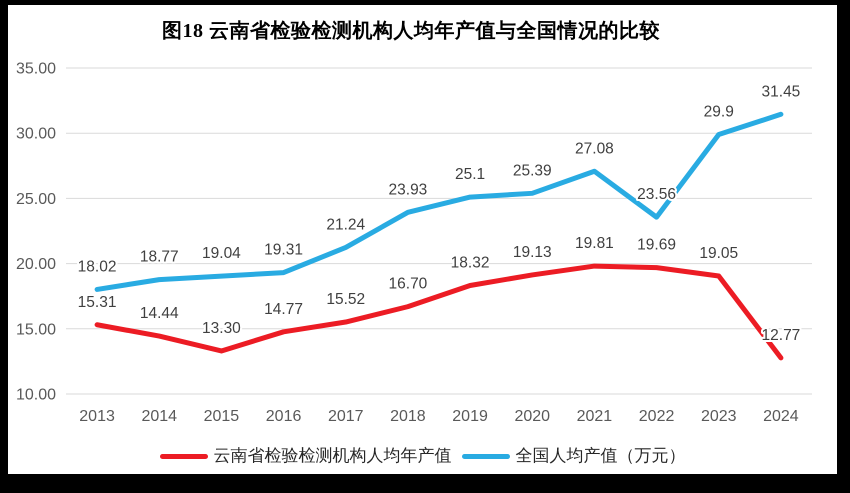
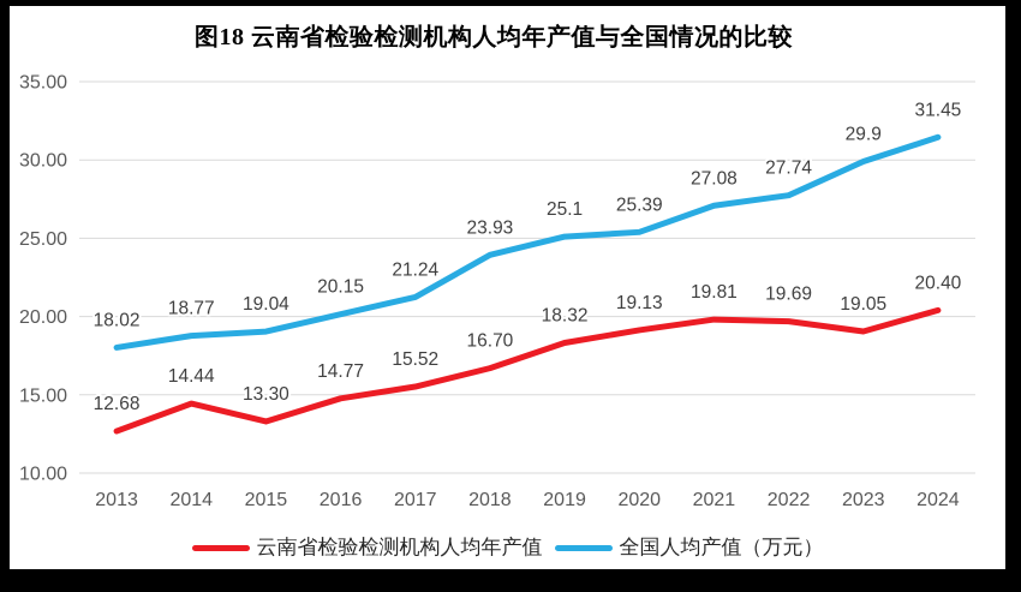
云南省检验检测机构人均年产值/2013: 15.31 -> 12.68
全国人均产值（万元）/2016: 19.31 -> 20.15
全国人均产值（万元）/2022: 23.56 -> 27.74
云南省检验检测机构人均年产值/2024: 12.77 -> 20.40
